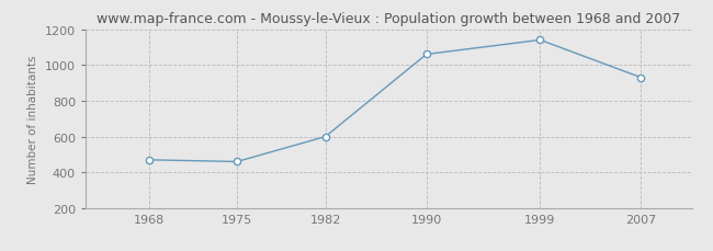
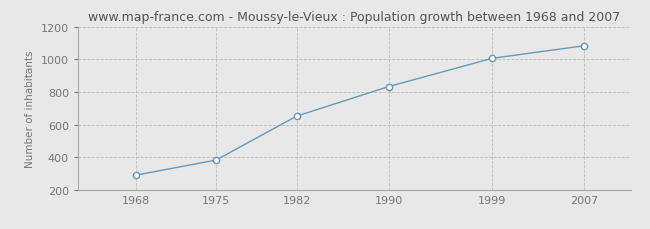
1968: 470 -> 290
1975: 460 -> 380
1982: 600 -> 650
1990: 1060 -> 830
1999: 1140 -> 1010
2007: 930 -> 1080
